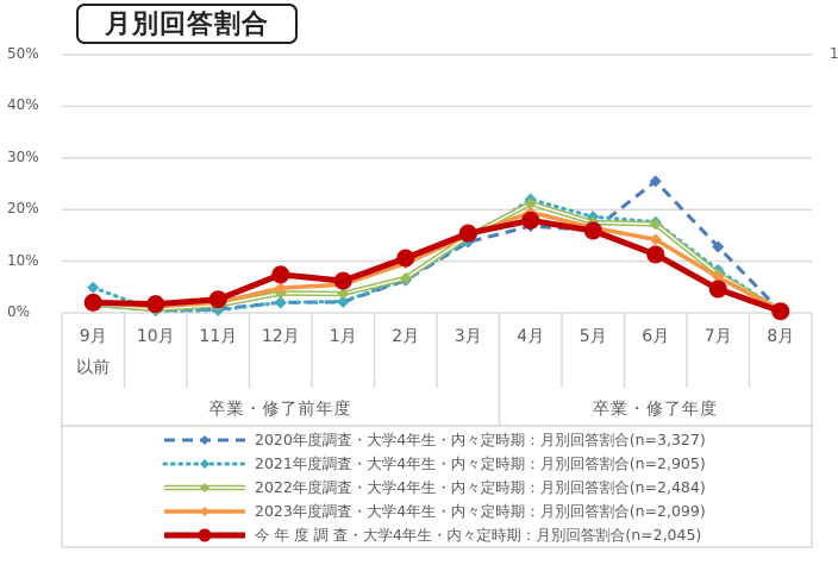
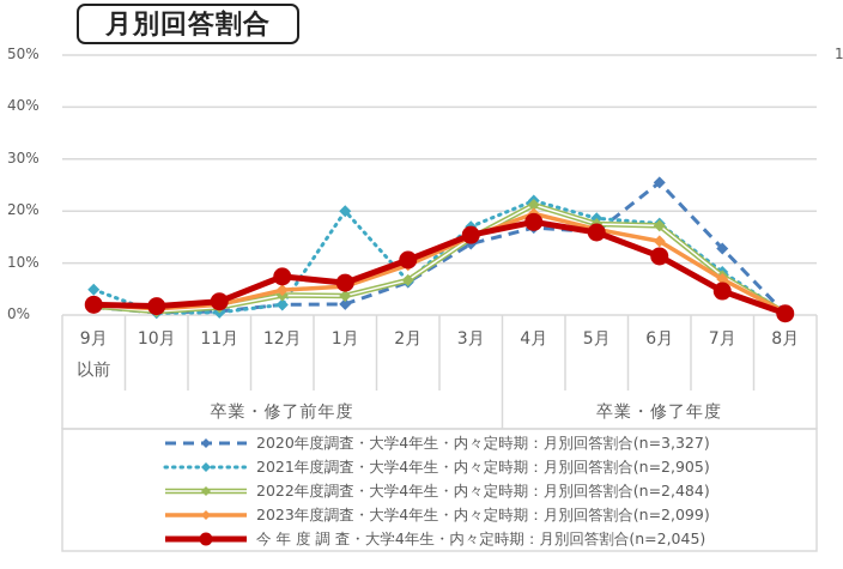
2021年度調査・大学4年生・内々定時期：月別回答割合(n=2,905)/1月: 2% -> 20%
2021年度調査・大学4年生・内々定時期：月別回答割合(n=2,905)/3月: 14% -> 17%
